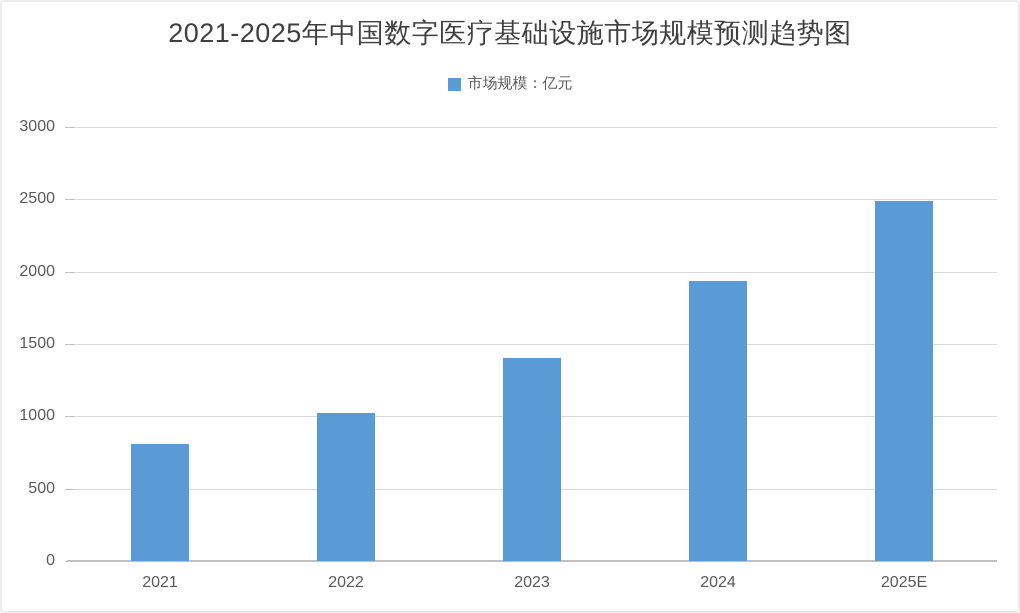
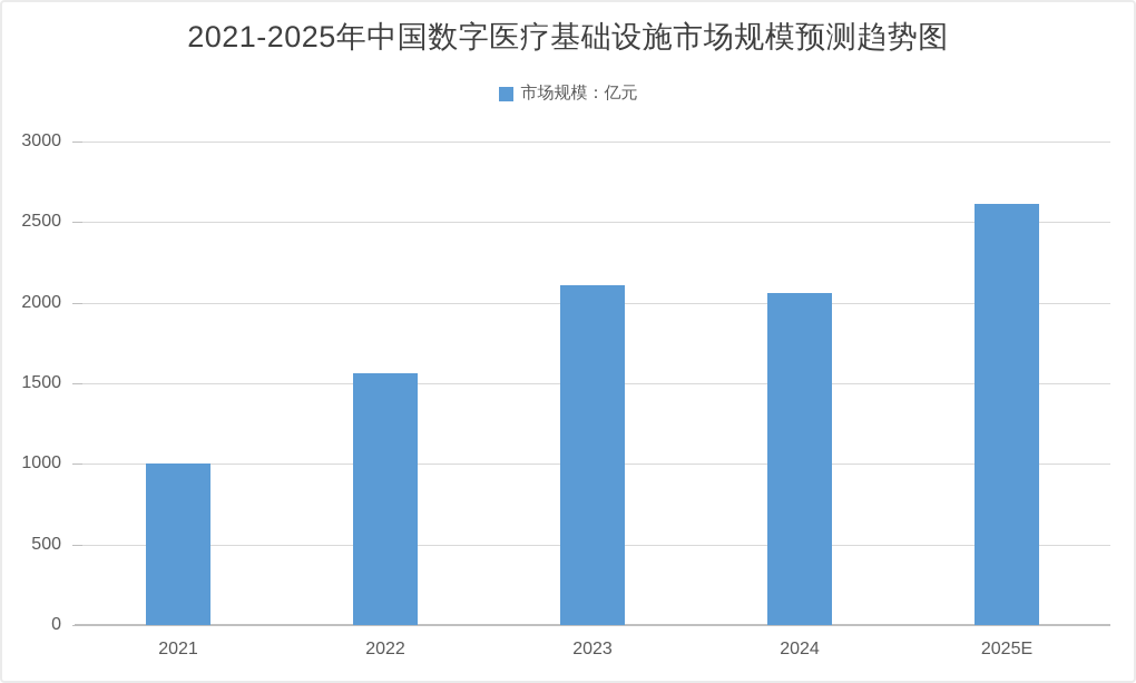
2021: 810 -> 1000
2022: 1020 -> 1560
2023: 1400 -> 2110
2024: 1940 -> 2060
2025E: 2490 -> 2610
